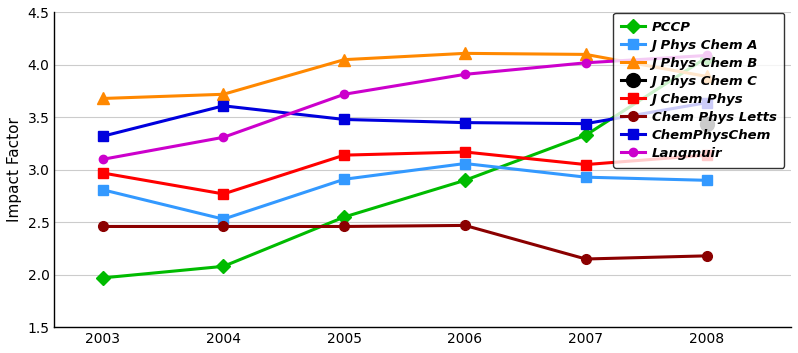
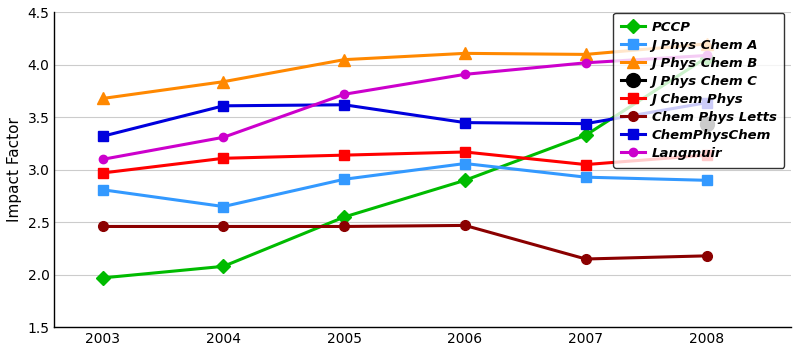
J Phys Chem A/2004: 2.53 -> 2.65
J Phys Chem B/2004: 3.72 -> 3.84
J Chem Phys/2004: 2.77 -> 3.11
ChemPhysChem/2005: 3.48 -> 3.62
J Phys Chem B/2008: 3.89 -> 4.20
